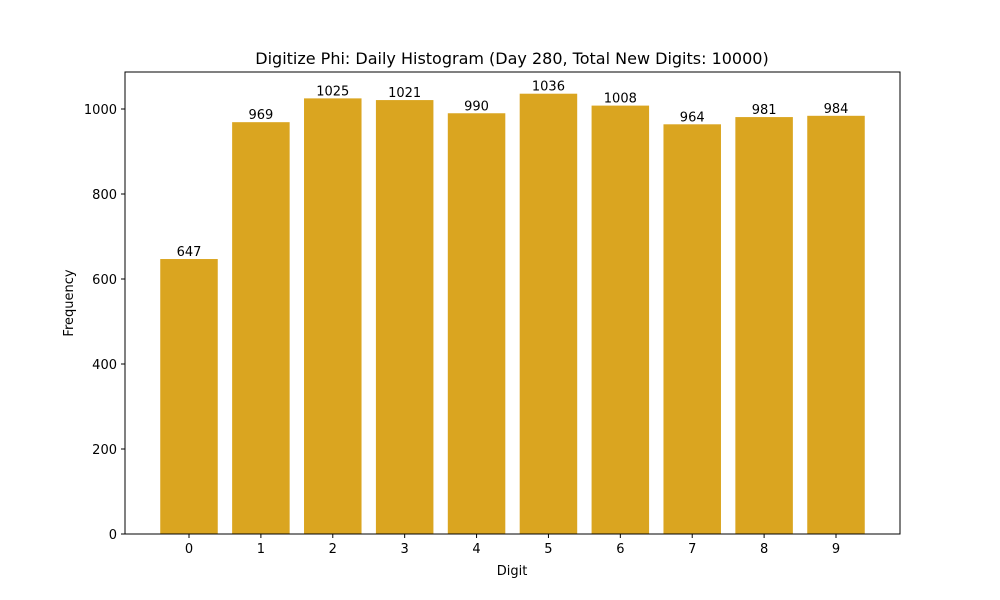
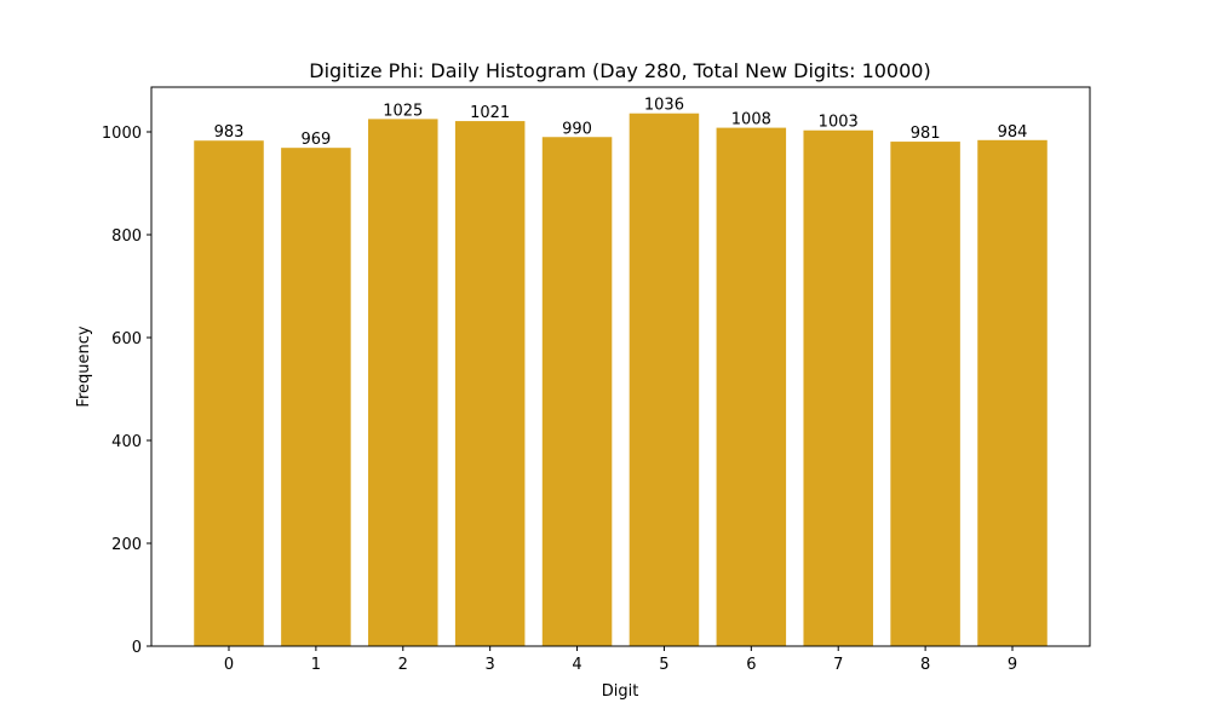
0: 647 -> 983
7: 964 -> 1003
